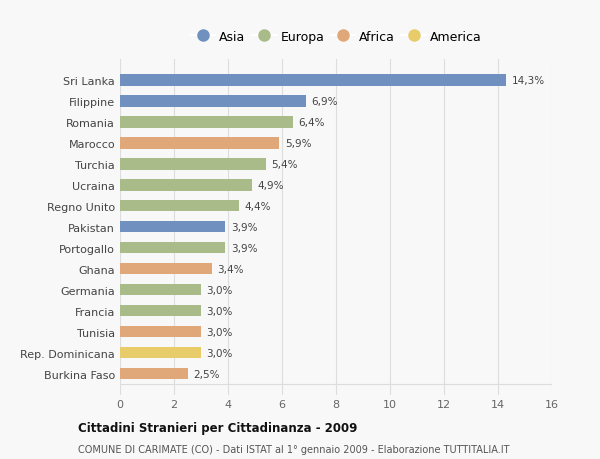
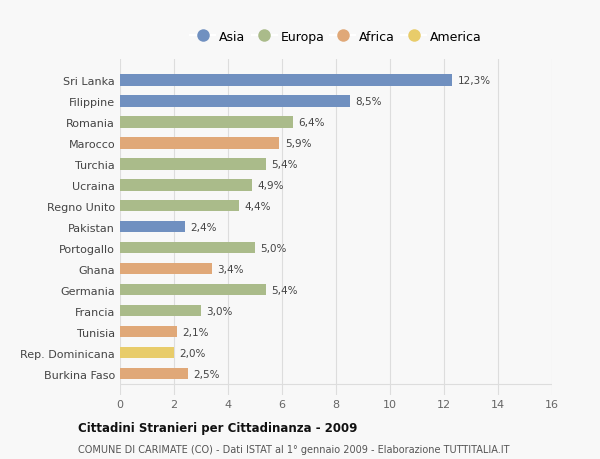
Sri Lanka: 14,3% -> 12,3%
Filippine: 6,9% -> 8,5%
Pakistan: 3,9% -> 2,4%
Portogallo: 3,9% -> 5,0%
Germania: 3,0% -> 5,4%
Tunisia: 3,0% -> 2,1%
Rep. Dominicana: 3,0% -> 2,0%
